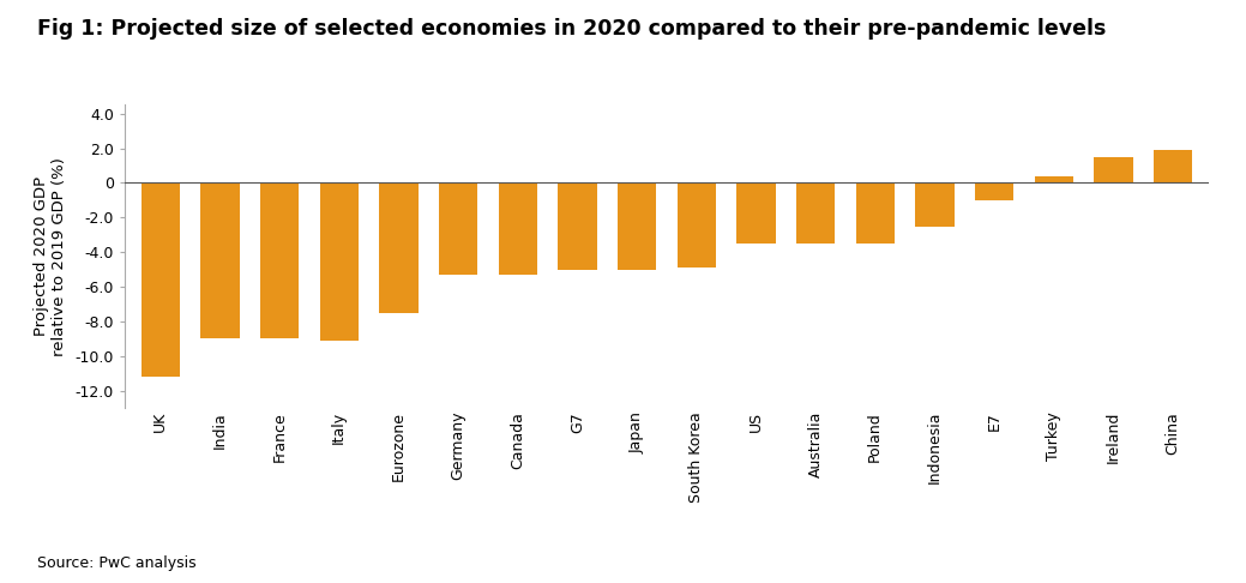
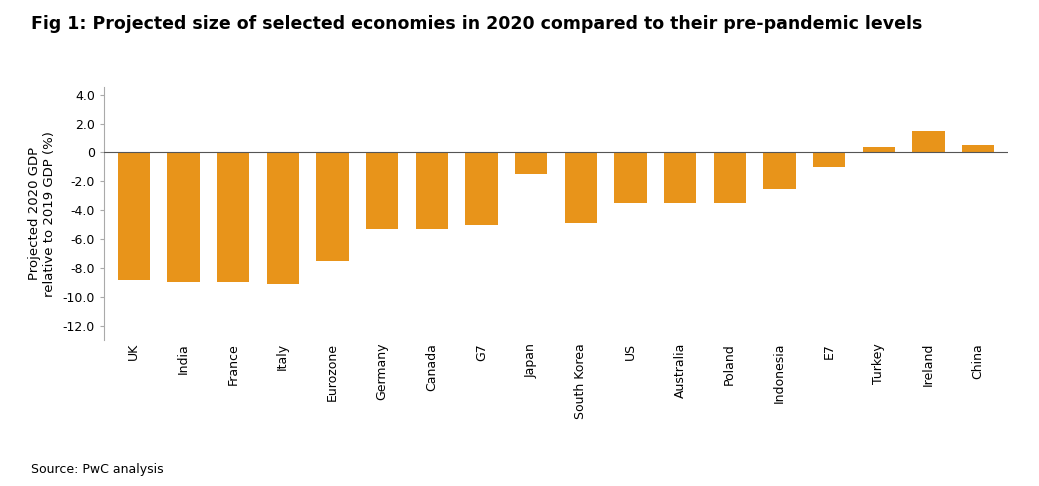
UK: -11.2 -> -8.8
Japan: -5.0 -> -1.5
China: 1.9 -> 0.5
